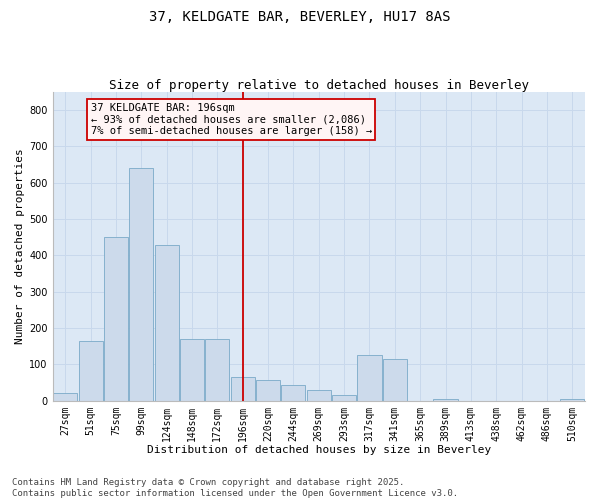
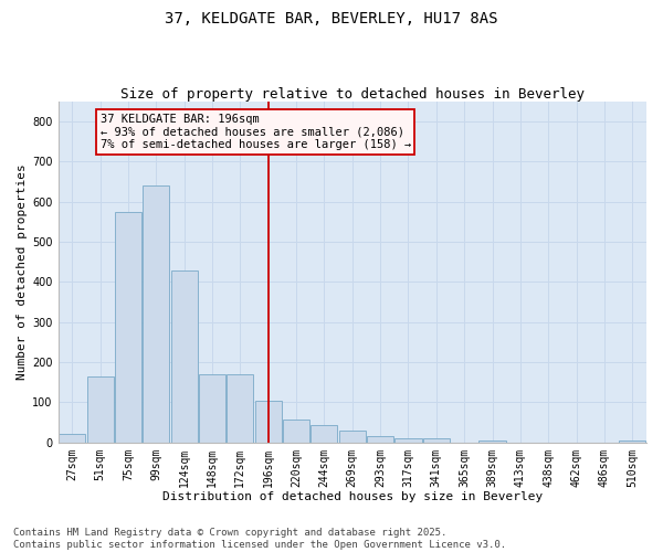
75sqm: 450 -> 575
196sqm: 65 -> 105
317sqm: 125 -> 10
341sqm: 115 -> 10
